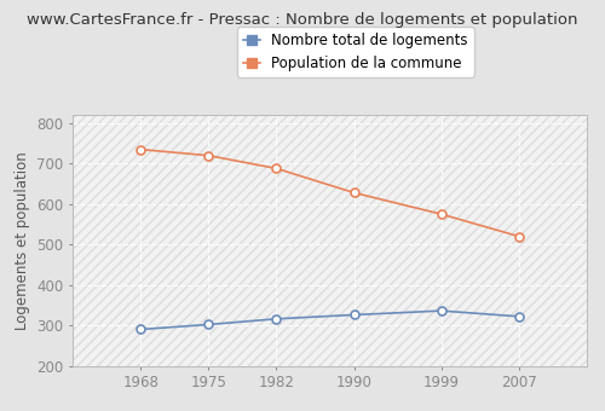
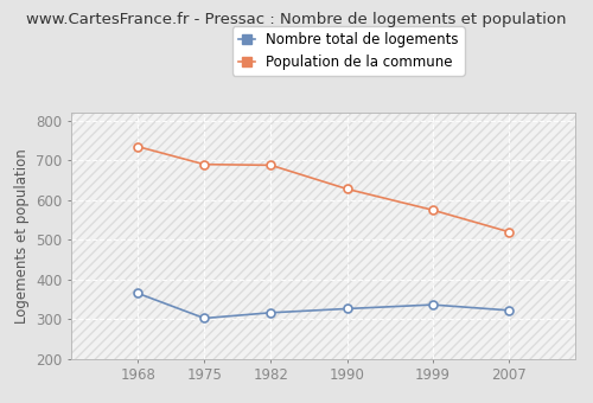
Nombre total de logements/1968: 290 -> 365
Population de la commune/1975: 720 -> 690
